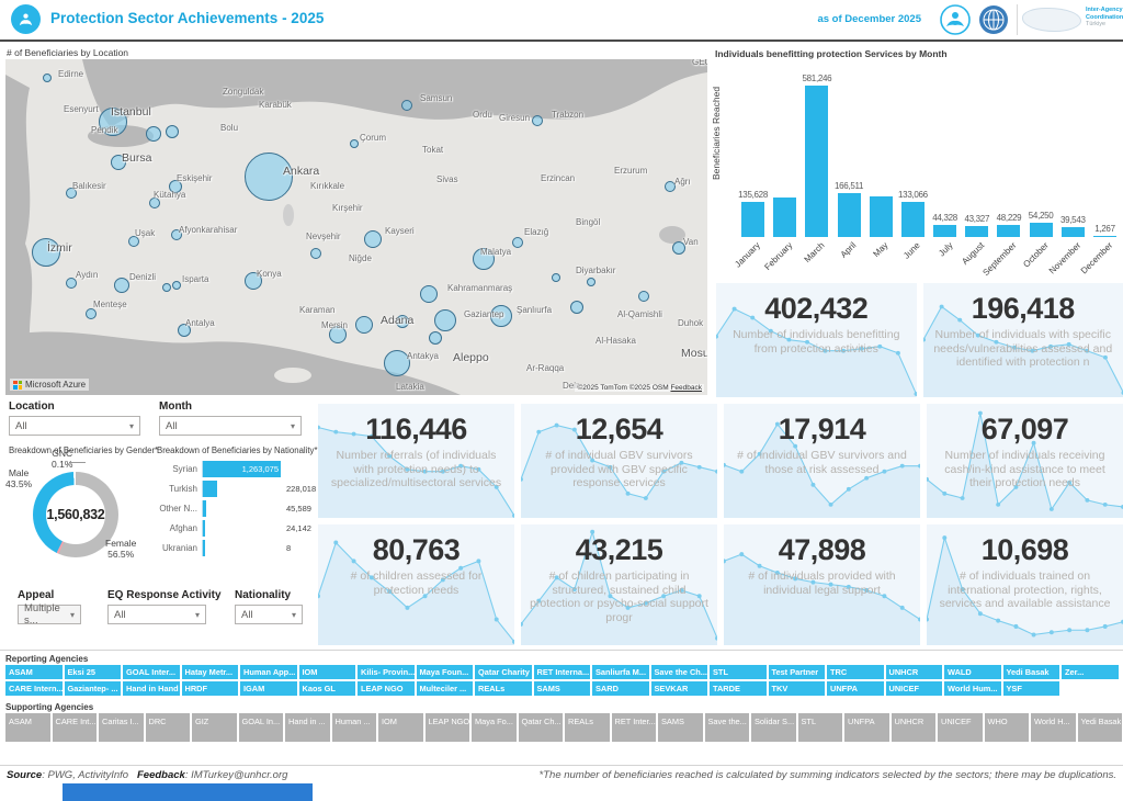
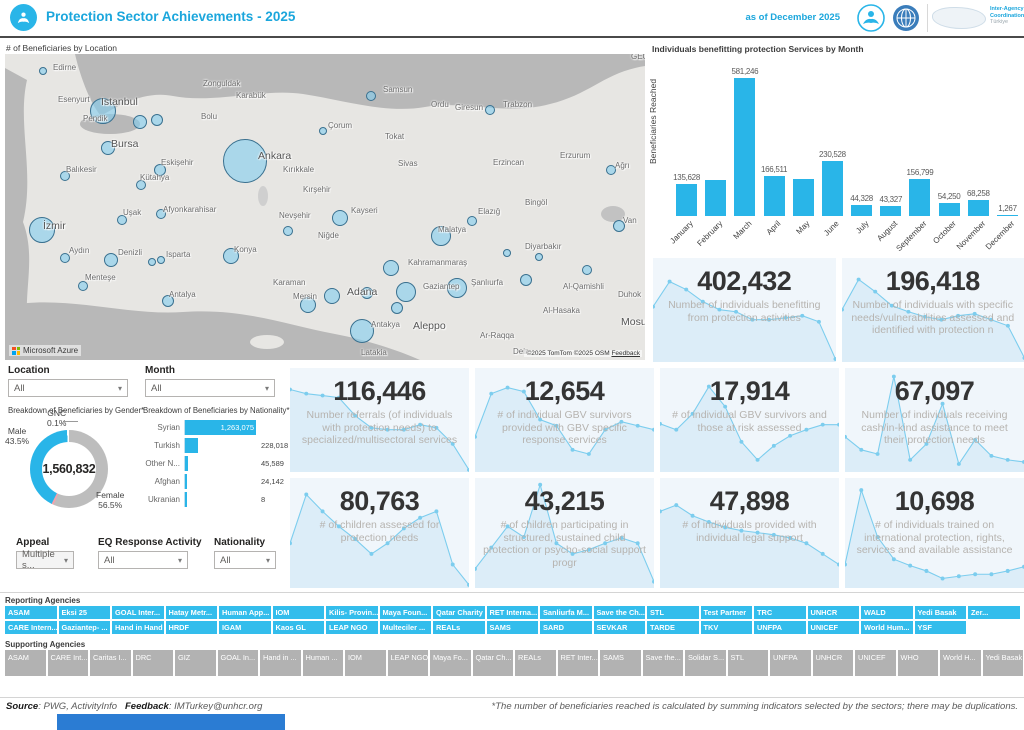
Individuals benefitting protection Services by Month/June: 133,066 -> 230,528
Individuals benefitting protection Services by Month/September: 48,229 -> 156,799
Individuals benefitting protection Services by Month/November: 39,543 -> 68,258
